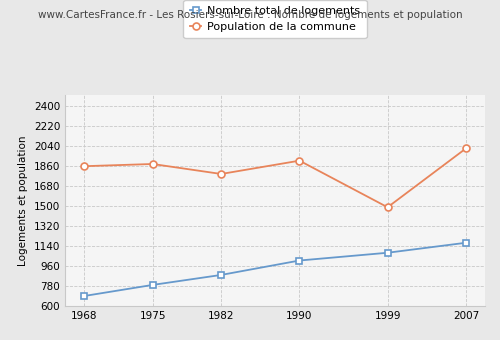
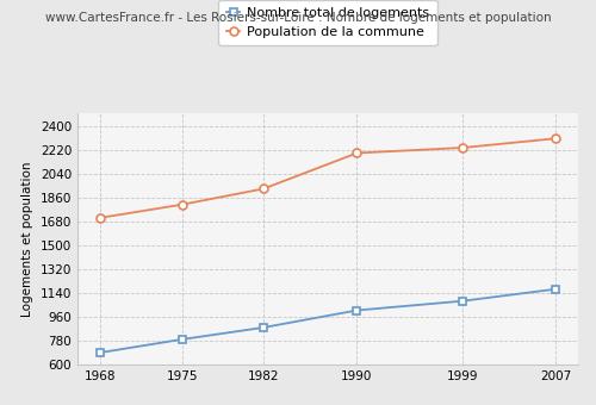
Population de la commune/1968: 1860 -> 1710
Population de la commune/1975: 1880 -> 1810
Population de la commune/1982: 1790 -> 1930
Population de la commune/1990: 1910 -> 2200
Population de la commune/1999: 1490 -> 2240
Population de la commune/2007: 2020 -> 2310
